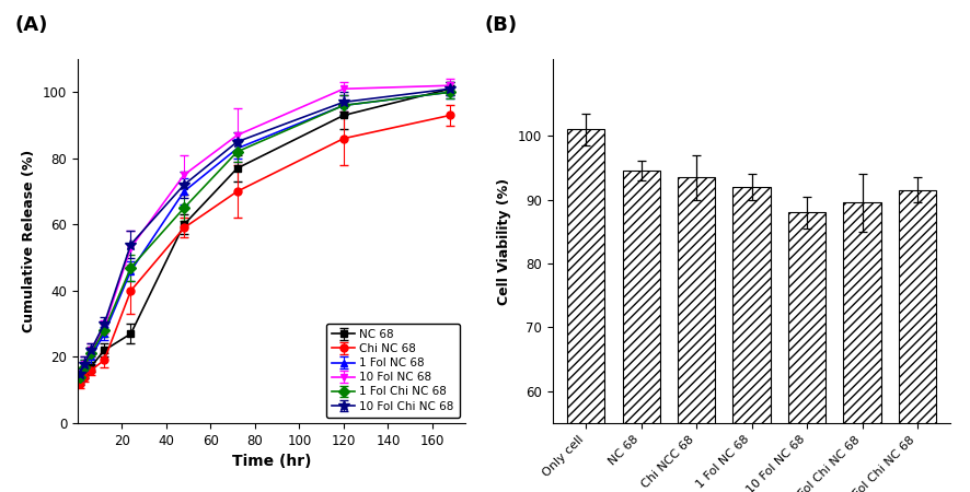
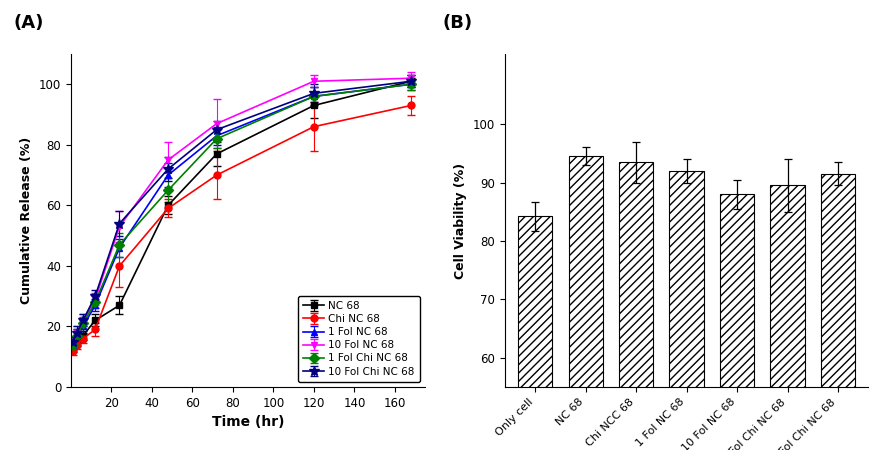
Only cell: 101.0 -> 84.2
